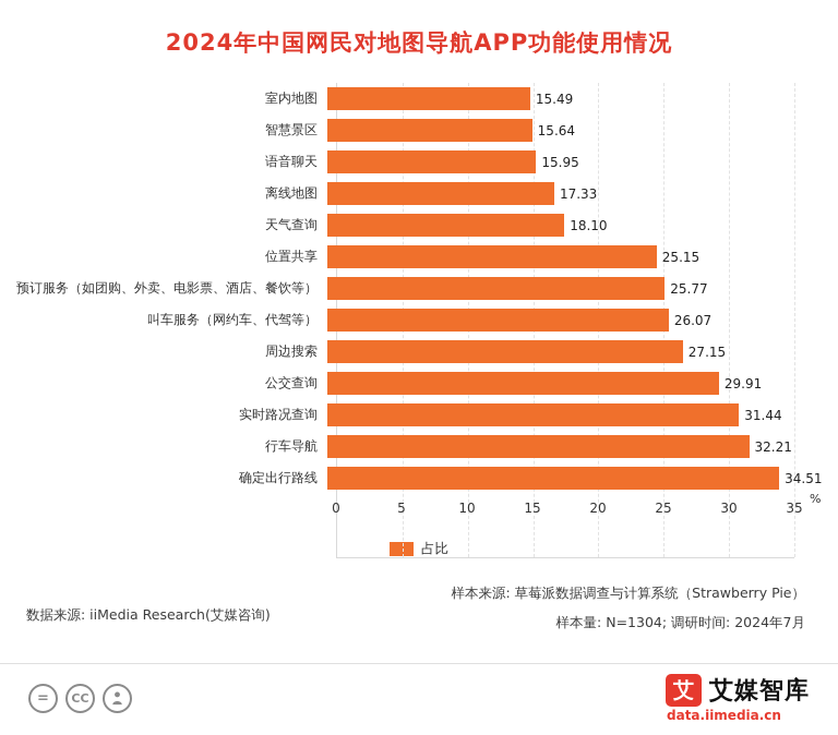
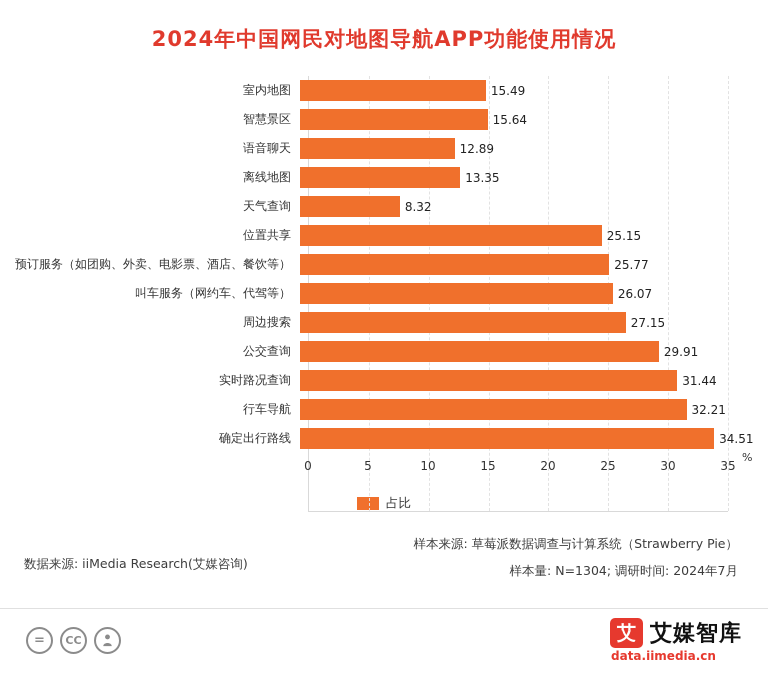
语音聊天: 15.95 -> 12.89
离线地图: 17.33 -> 13.35
天气查询: 18.10 -> 8.32
